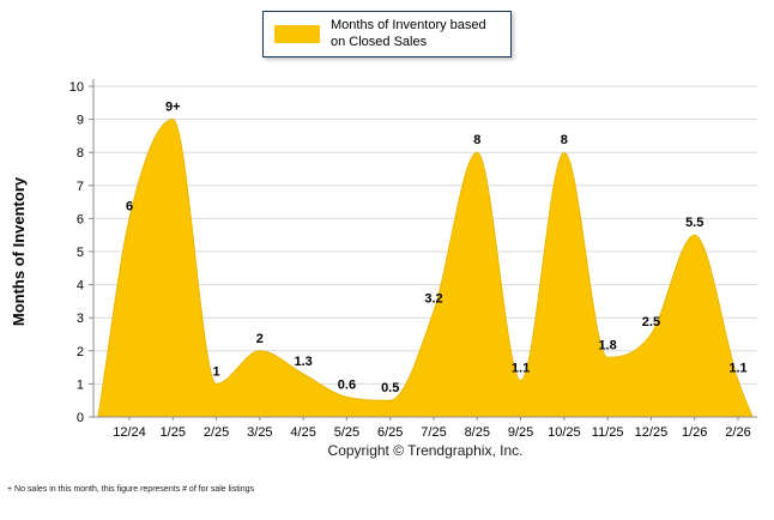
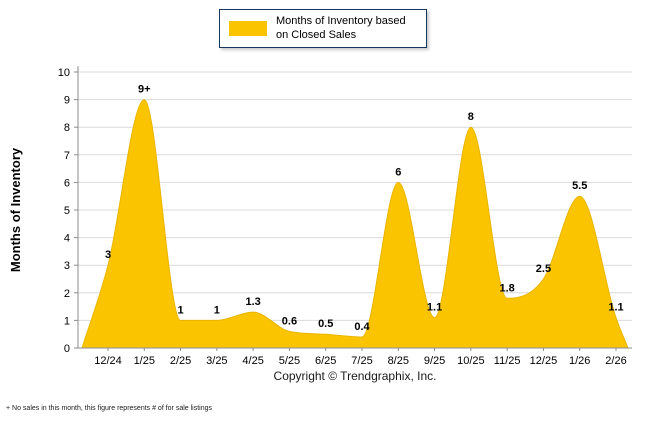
12/24: 6 -> 3
3/25: 2 -> 1
7/25: 3.2 -> 0.4
8/25: 8 -> 6
